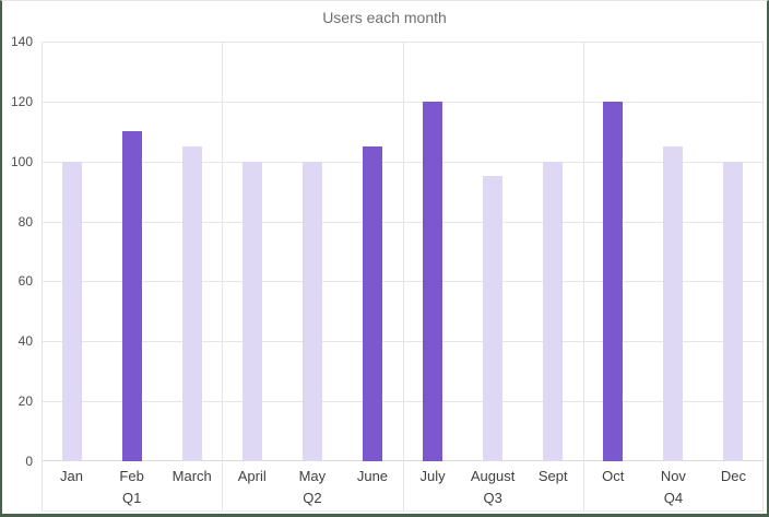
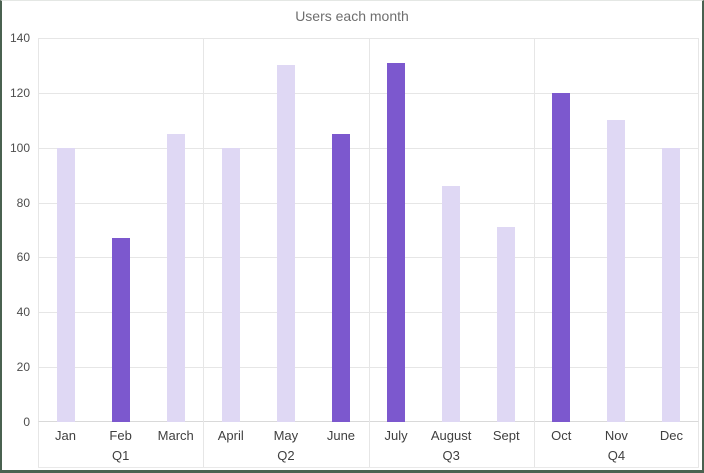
Feb: 110 -> 67
May: 100 -> 130
July: 120 -> 131
August: 95 -> 86
Sept: 100 -> 71
Nov: 105 -> 110
